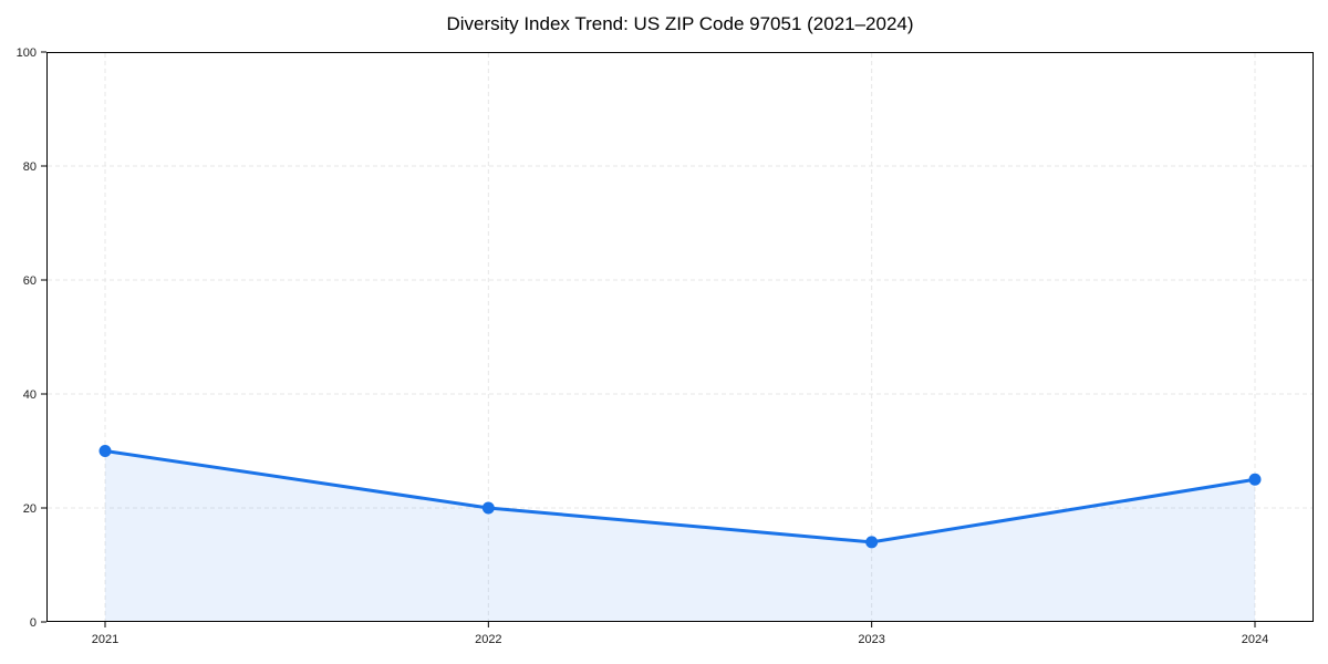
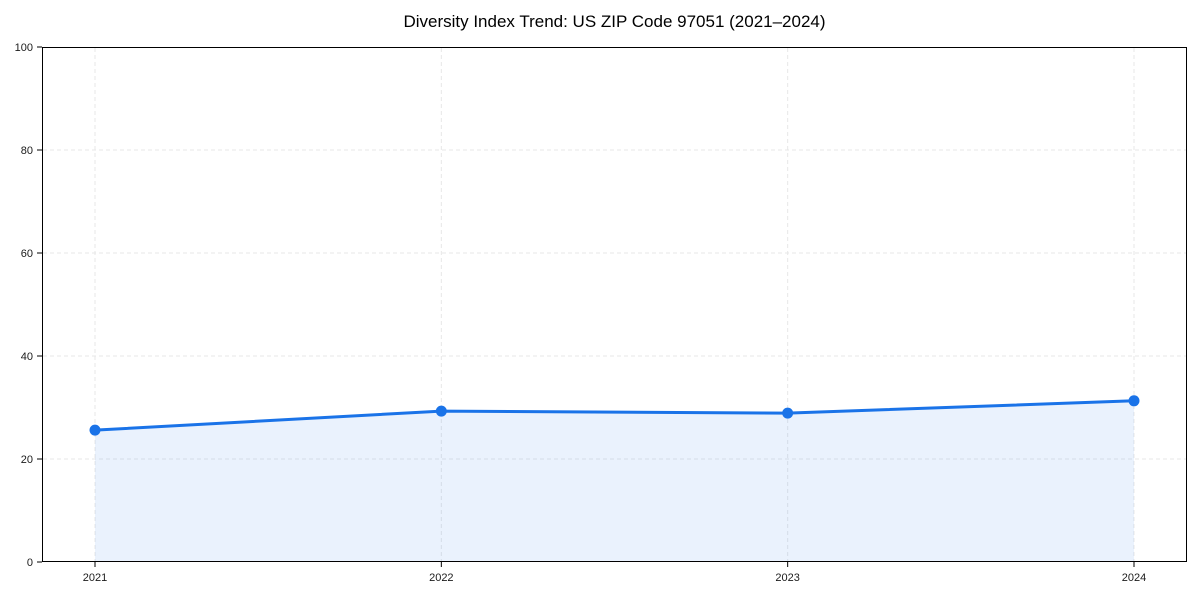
2021: 30 -> 26
2022: 20 -> 29
2023: 14 -> 29
2024: 25 -> 31
